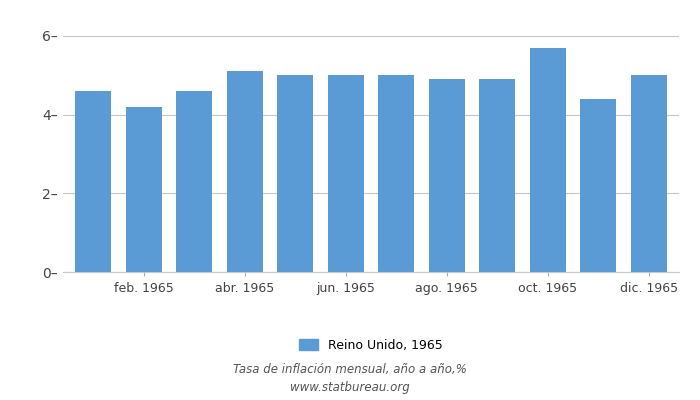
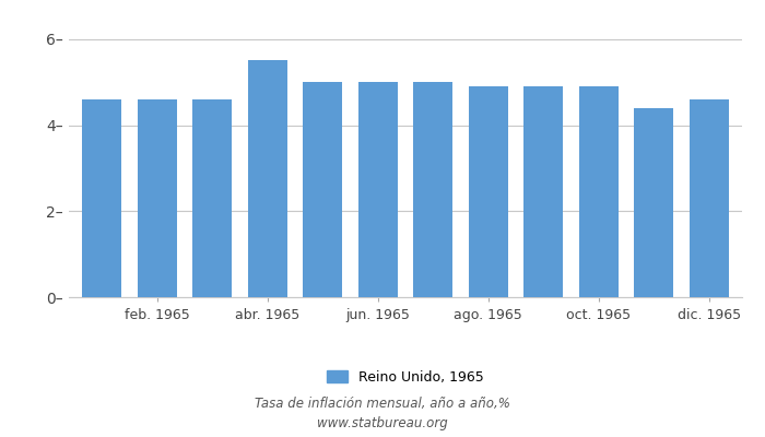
feb. 1965: 4.2– -> 4.6–
abr. 1965: 5.1– -> 5.5–
oct. 1965: 5.7– -> 4.9–
dic. 1965: 5.0– -> 4.6–
